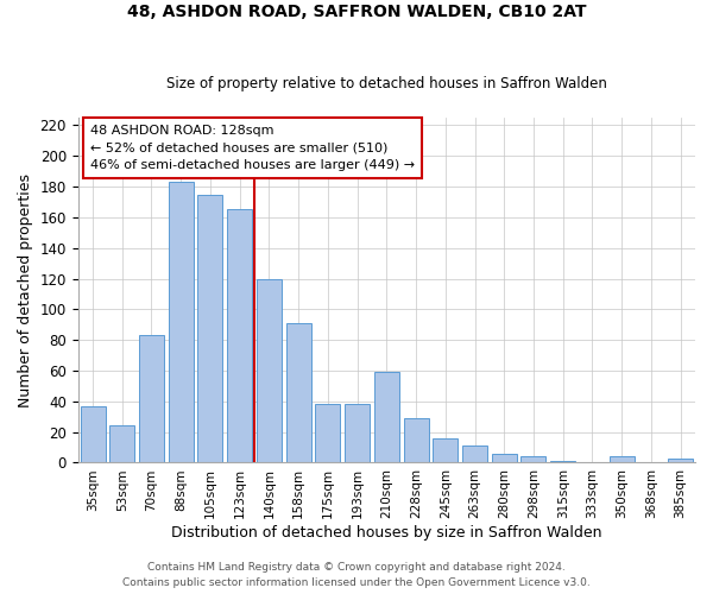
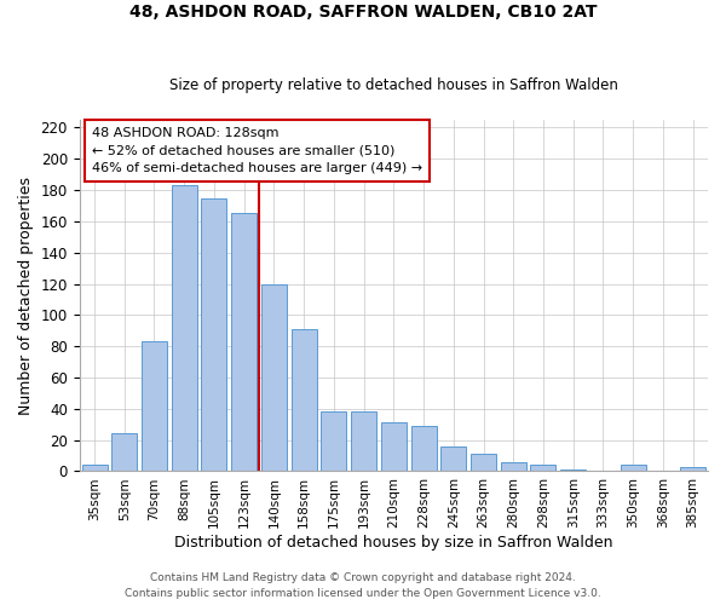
35sqm: 37 -> 4
210sqm: 59 -> 31
